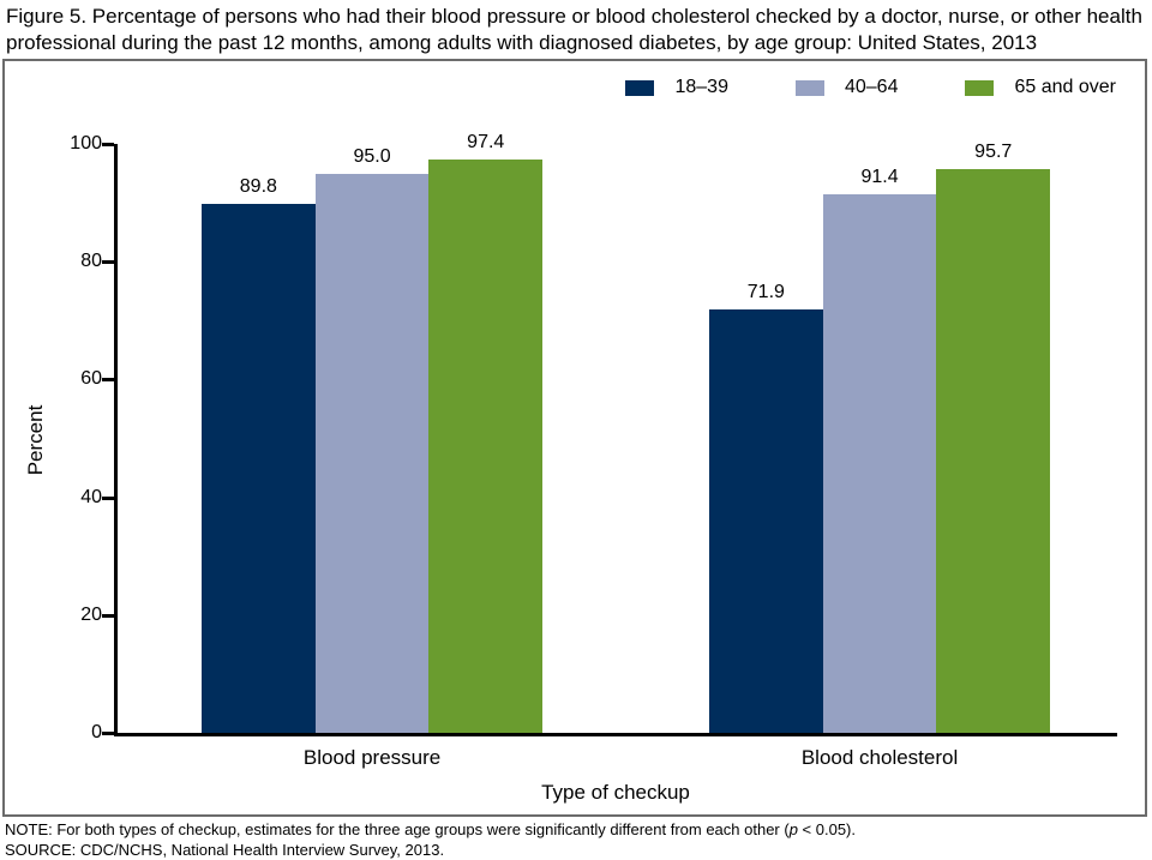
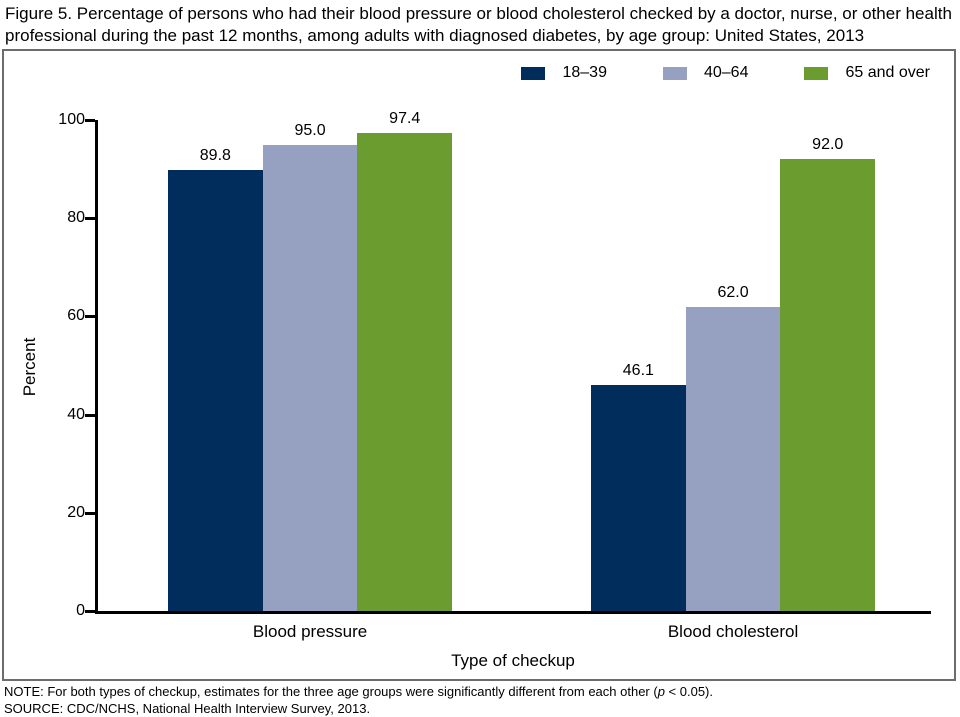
18–39/Blood cholesterol: 71.9 -> 46.1
40–64/Blood cholesterol: 91.4 -> 62.0
65 and over/Blood cholesterol: 95.7 -> 92.0
